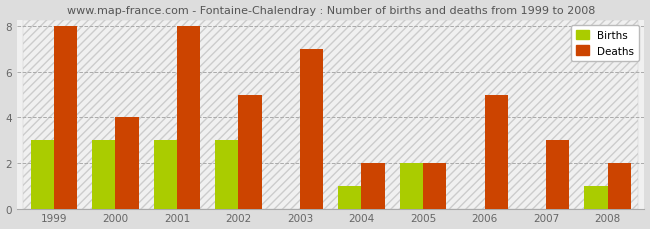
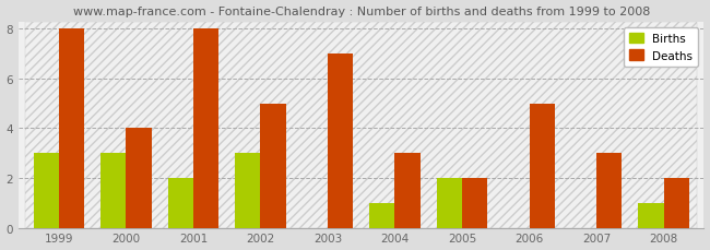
Births/2001: 3 -> 2
Deaths/2004: 2 -> 3
